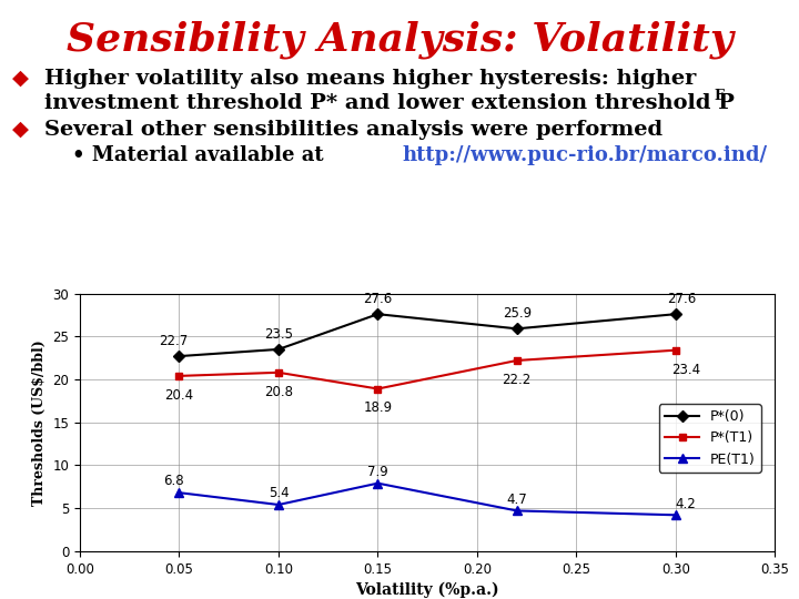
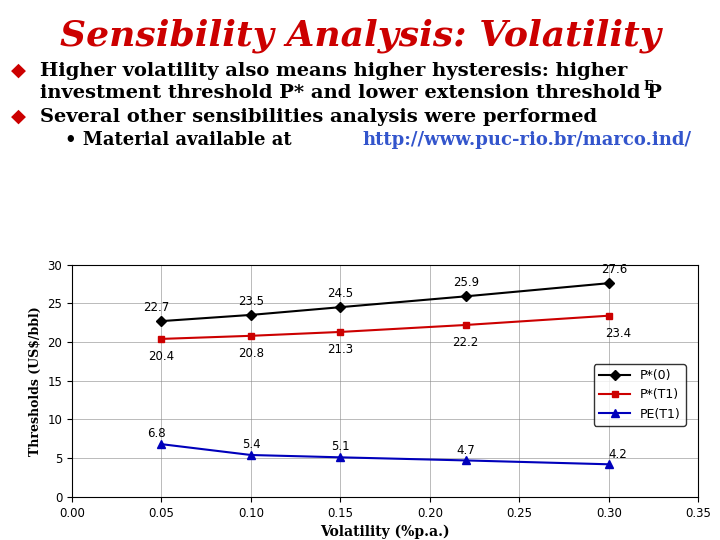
P*(0)/0.15: 27.6 -> 24.5
P*(T1)/0.15: 18.9 -> 21.3
PE(T1)/0.15: 7.9 -> 5.1
